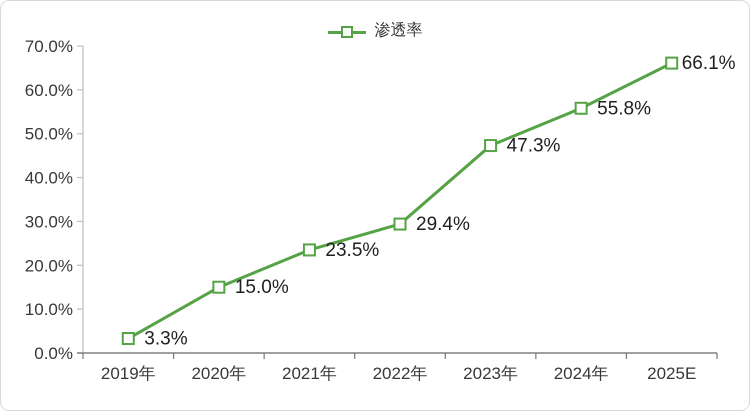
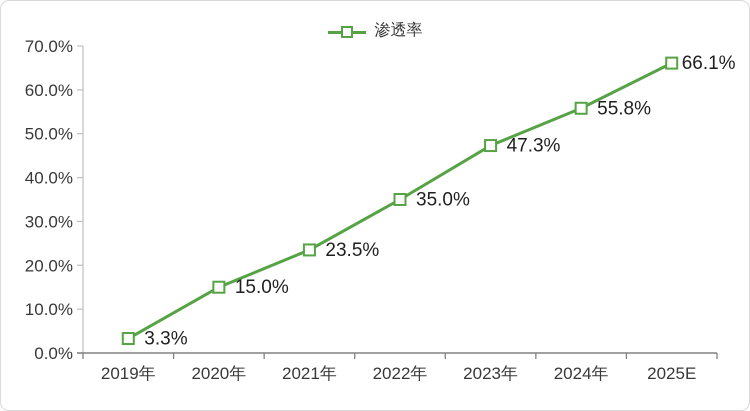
2022年: 29.4% -> 35.0%
